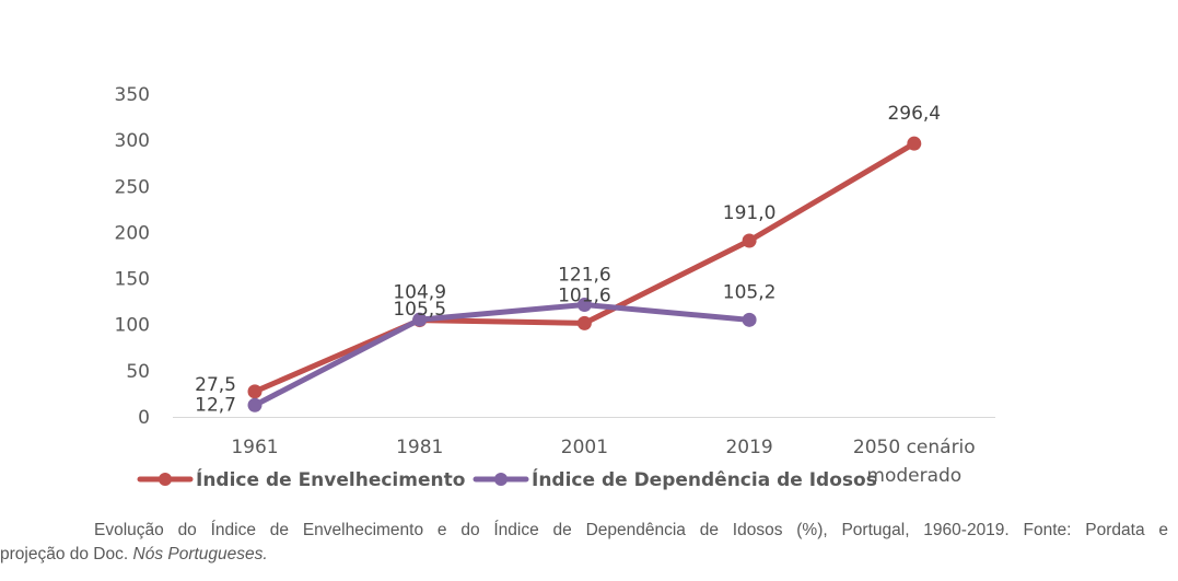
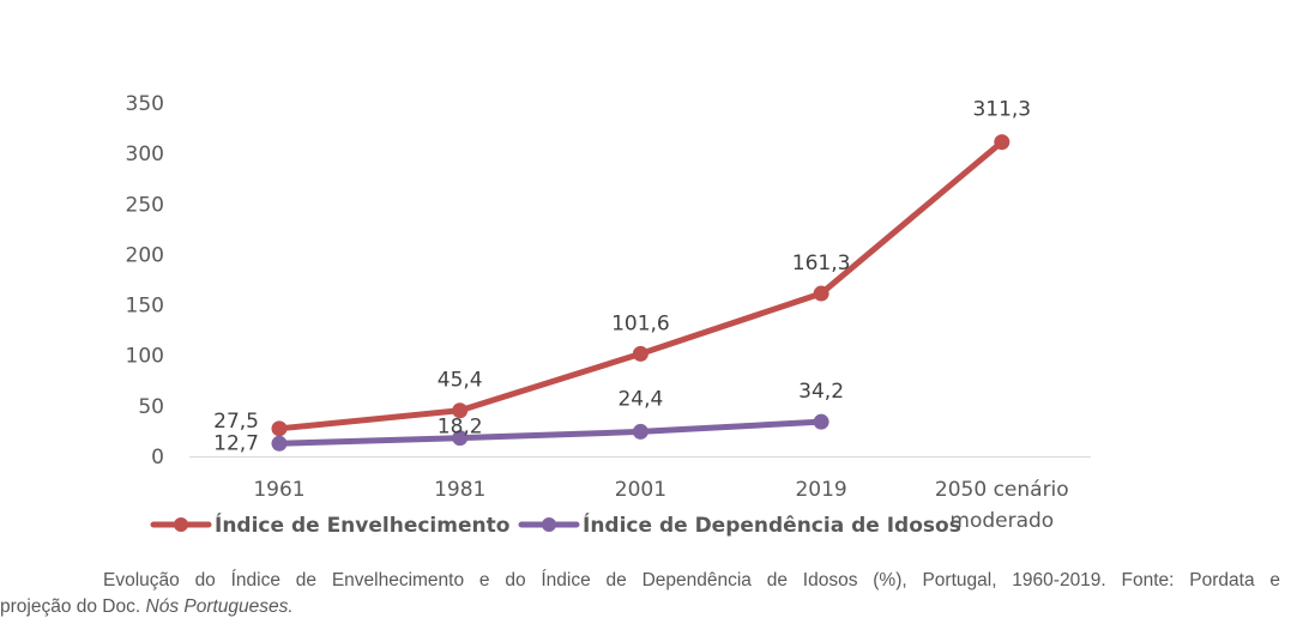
Índice de Envelhecimento/1981: 104,9 -> 45,4
Índice de Dependência de Idosos/1981: 105,5 -> 18,2
Índice de Dependência de Idosos/2001: 121,6 -> 24,4
Índice de Envelhecimento/2019: 191,0 -> 161,3
Índice de Dependência de Idosos/2019: 105,2 -> 34,2
Índice de Envelhecimento/2050 cenário moderado: 296,4 -> 311,3
